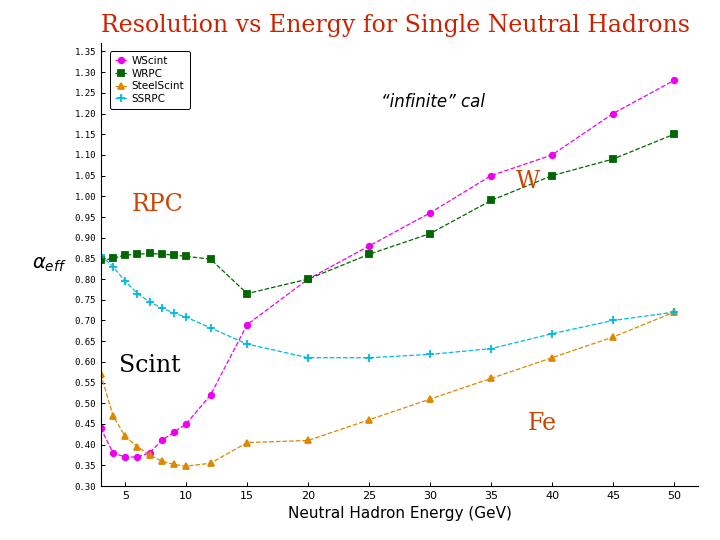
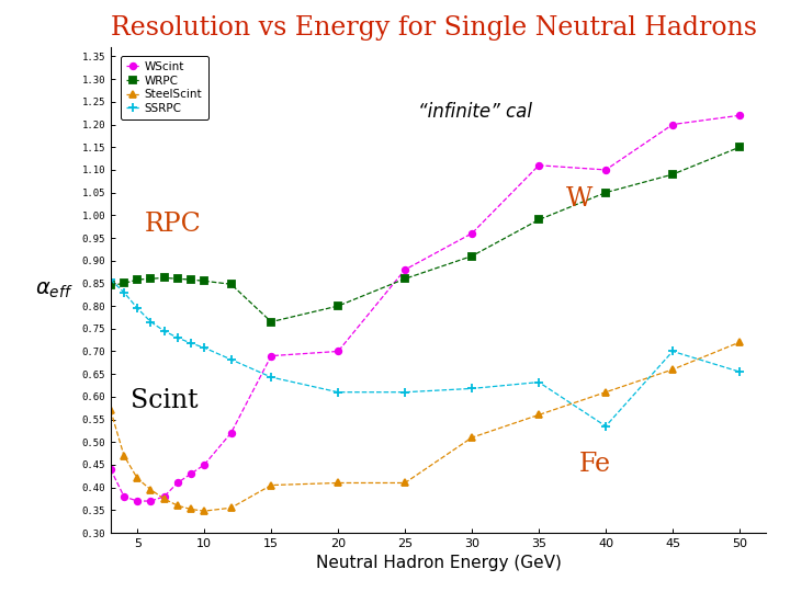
WScint/20: 0.80 -> 0.70
SteelScint/25: 0.460 -> 0.410
WScint/35: 1.05 -> 1.11
SSRPC/40: 0.668 -> 0.535
WScint/50: 1.28 -> 1.22
SSRPC/50: 0.720 -> 0.655
